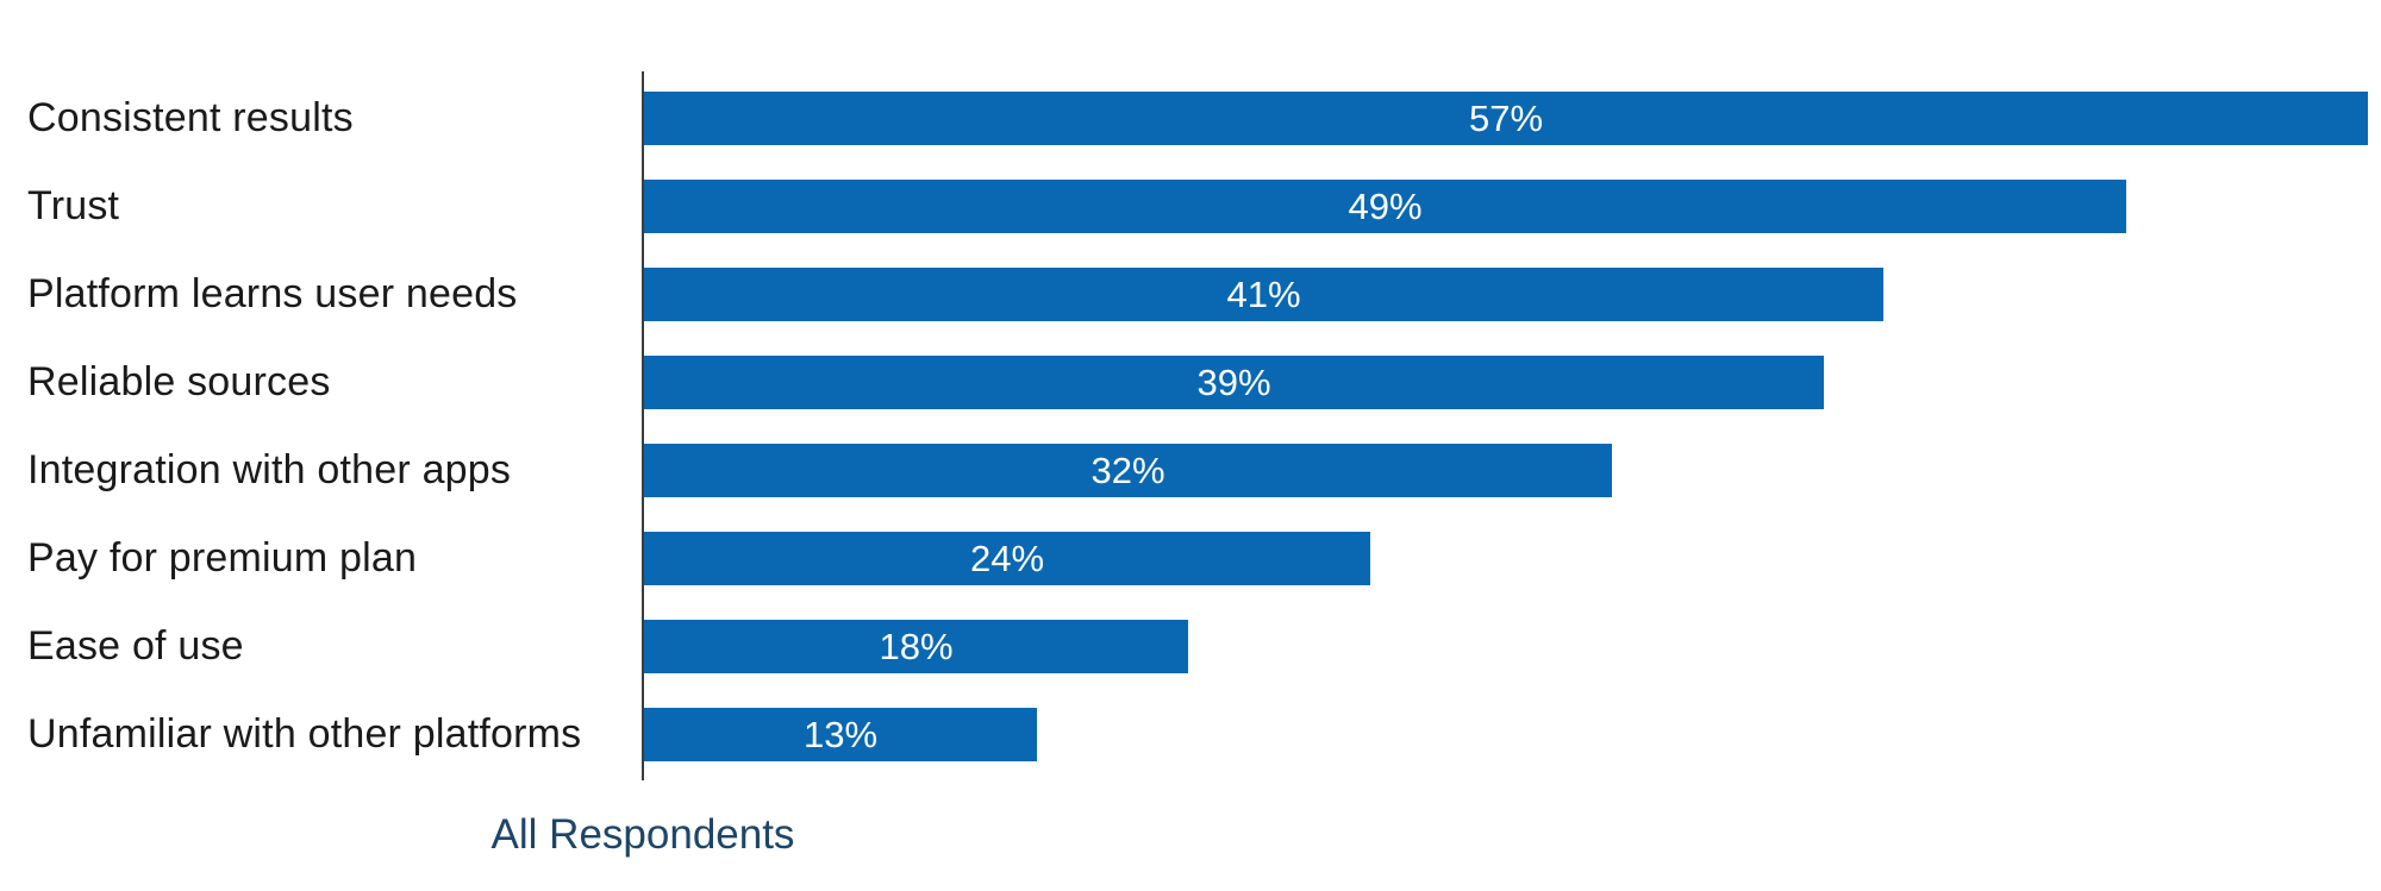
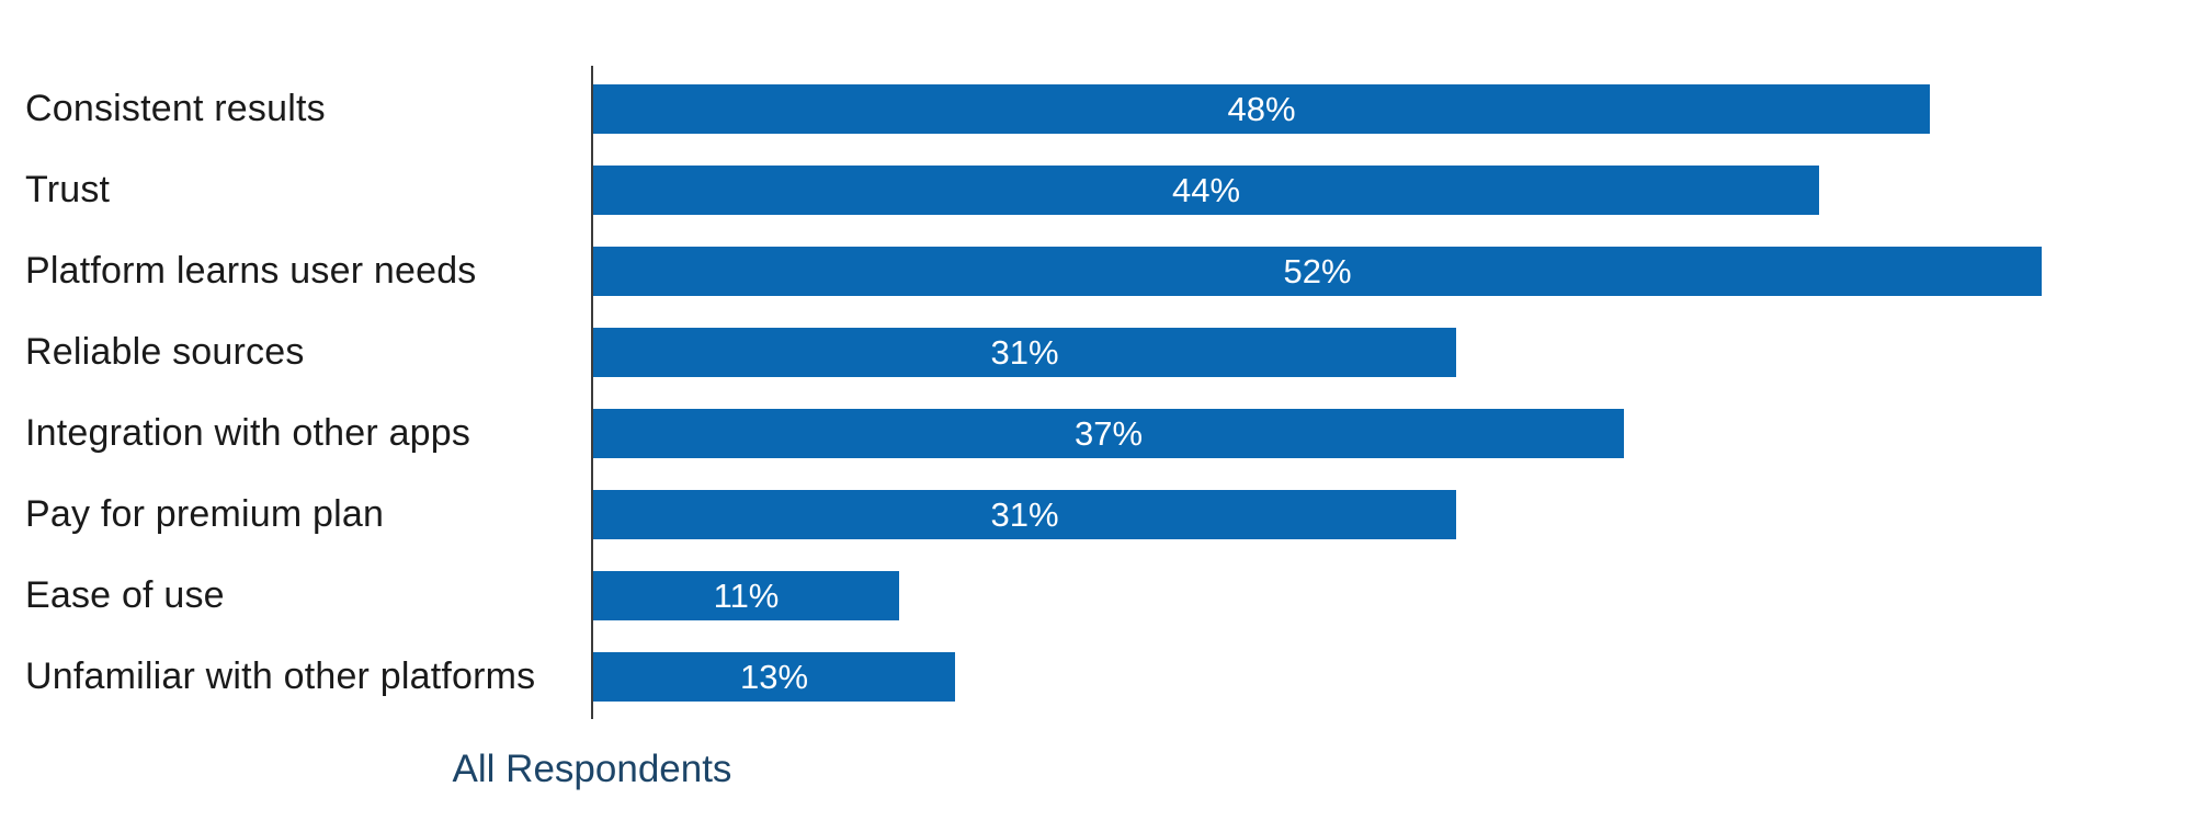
Consistent results: 57% -> 48%
Trust: 49% -> 44%
Platform learns user needs: 41% -> 52%
Reliable sources: 39% -> 31%
Integration with other apps: 32% -> 37%
Pay for premium plan: 24% -> 31%
Ease of use: 18% -> 11%
